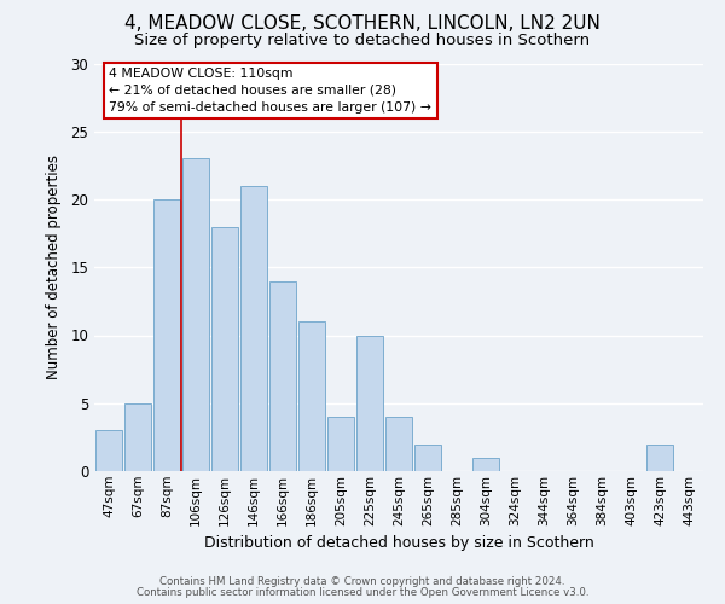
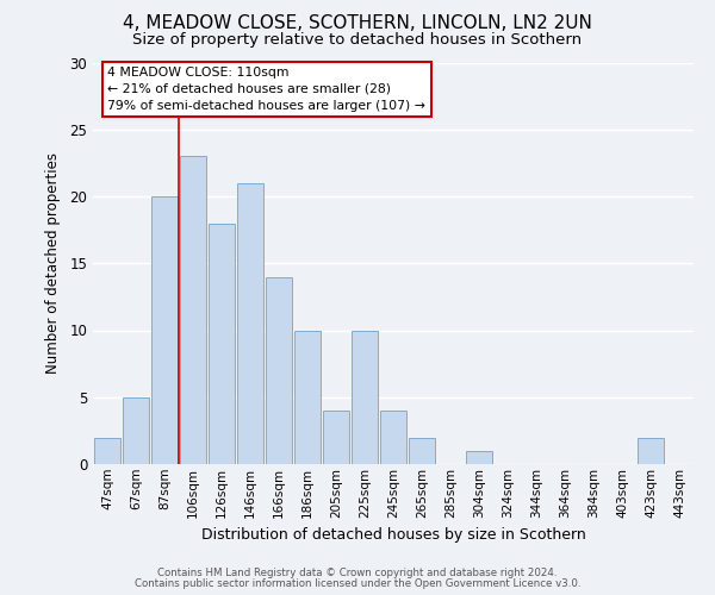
47sqm: 3 -> 2
186sqm: 11 -> 10
